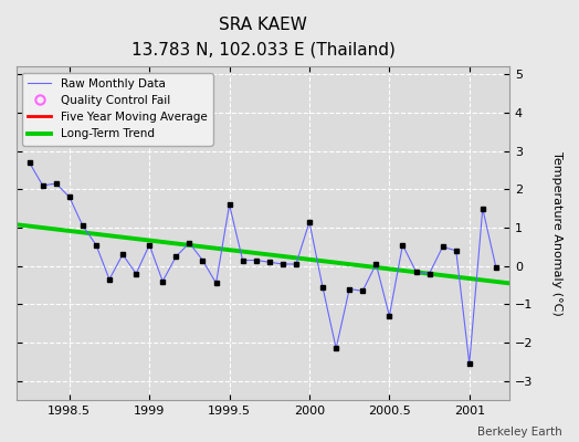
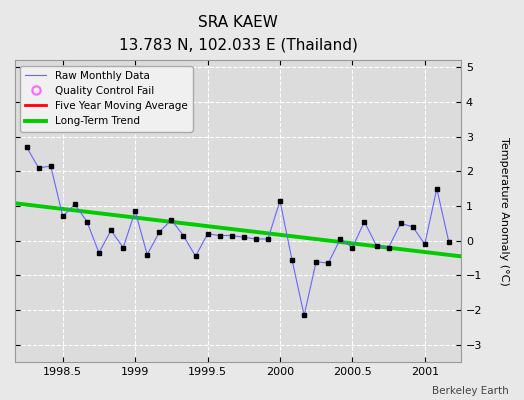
1998.5: 1.80 -> 0.70
1999: 0.55 -> 0.85
1999.5: 1.60 -> 0.20
2000.5: -1.30 -> -0.20
2001: -2.55 -> -0.10
